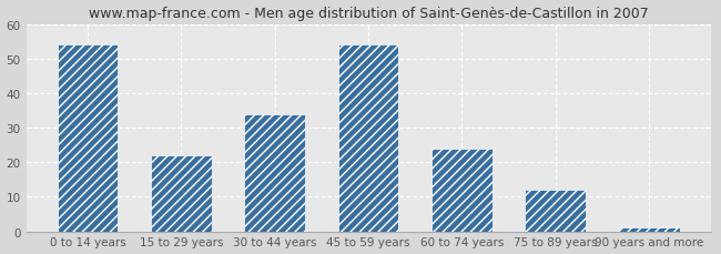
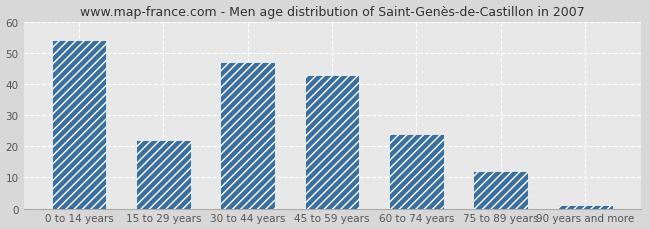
30 to 44 years: 34 -> 47
45 to 59 years: 54 -> 43
